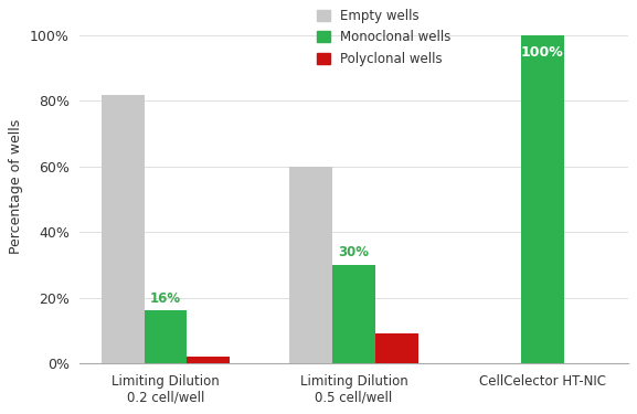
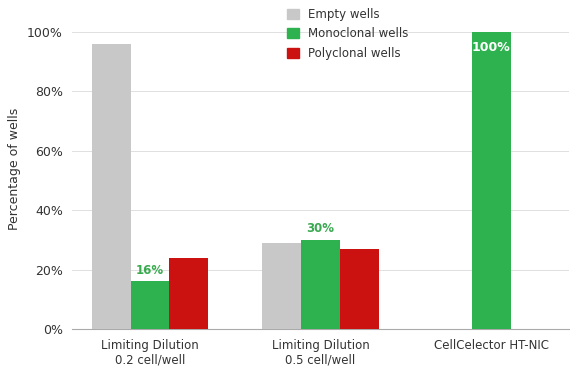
Empty wells/Limiting Dilution 0.2 cell/well: 82% -> 96%
Polyclonal wells/Limiting Dilution 0.2 cell/well: 2% -> 24%
Empty wells/Limiting Dilution 0.5 cell/well: 60% -> 29%
Polyclonal wells/Limiting Dilution 0.5 cell/well: 9% -> 27%
